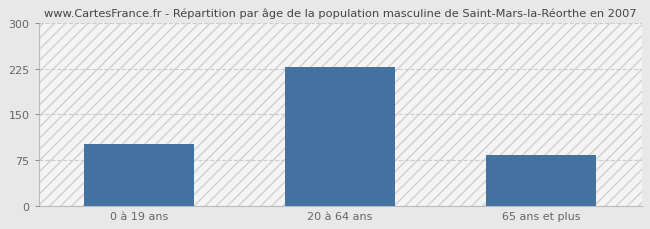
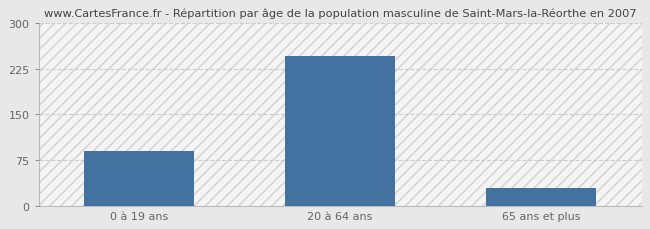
0 à 19 ans: 102 -> 90
20 à 64 ans: 228 -> 245
65 ans et plus: 84 -> 30
